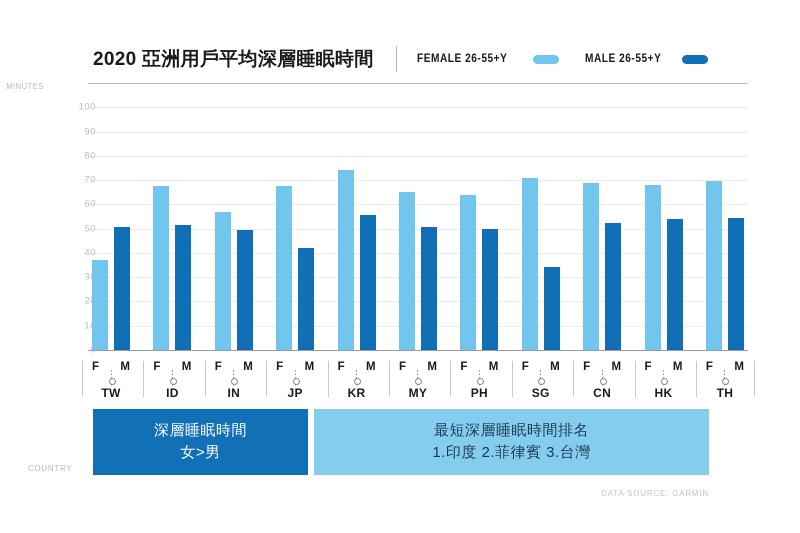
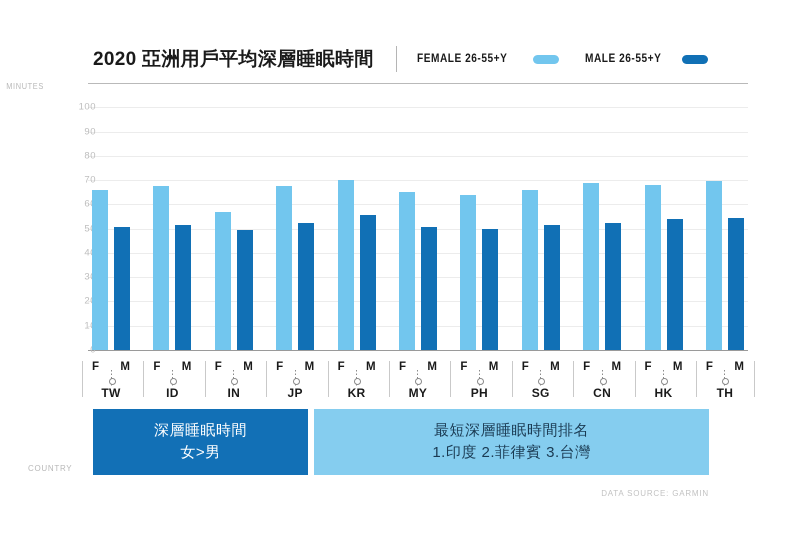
FEMALE 26-55+Y/TW: 37 -> 66
MALE 26-55+Y/JP: 42 -> 52
FEMALE 26-55+Y/KR: 74 -> 70
FEMALE 26-55+Y/SG: 71 -> 66
MALE 26-55+Y/SG: 34 -> 52
